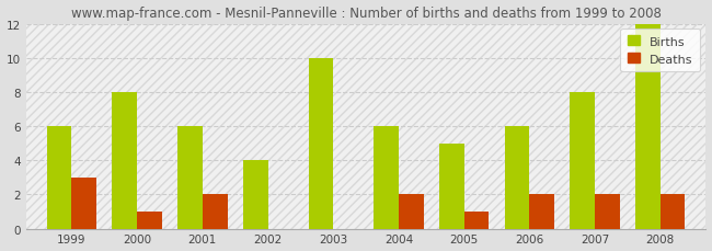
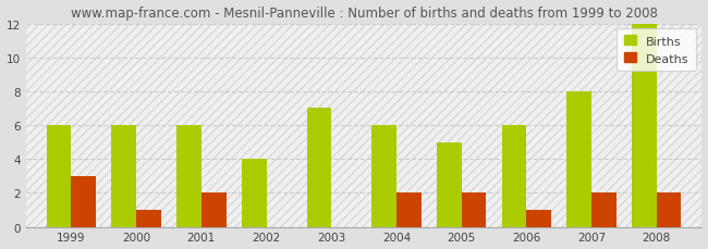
Births/2000: 8 -> 6
Births/2003: 10 -> 7
Deaths/2005: 1 -> 2
Deaths/2006: 2 -> 1
